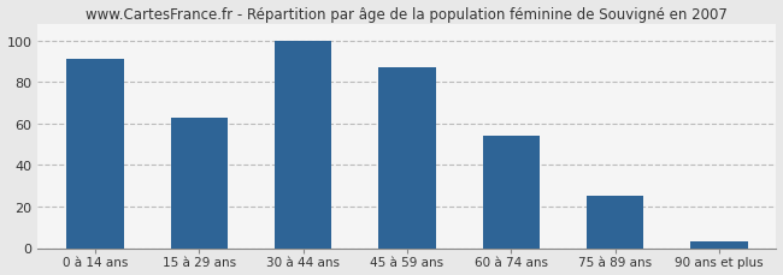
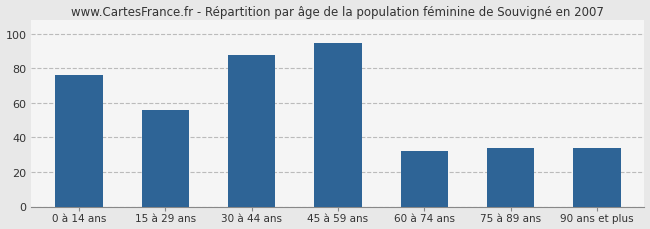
0 à 14 ans: 91 -> 76
15 à 29 ans: 63 -> 56
30 à 44 ans: 100 -> 88
45 à 59 ans: 87 -> 95
60 à 74 ans: 54 -> 32
75 à 89 ans: 25 -> 34
90 ans et plus: 3 -> 34
